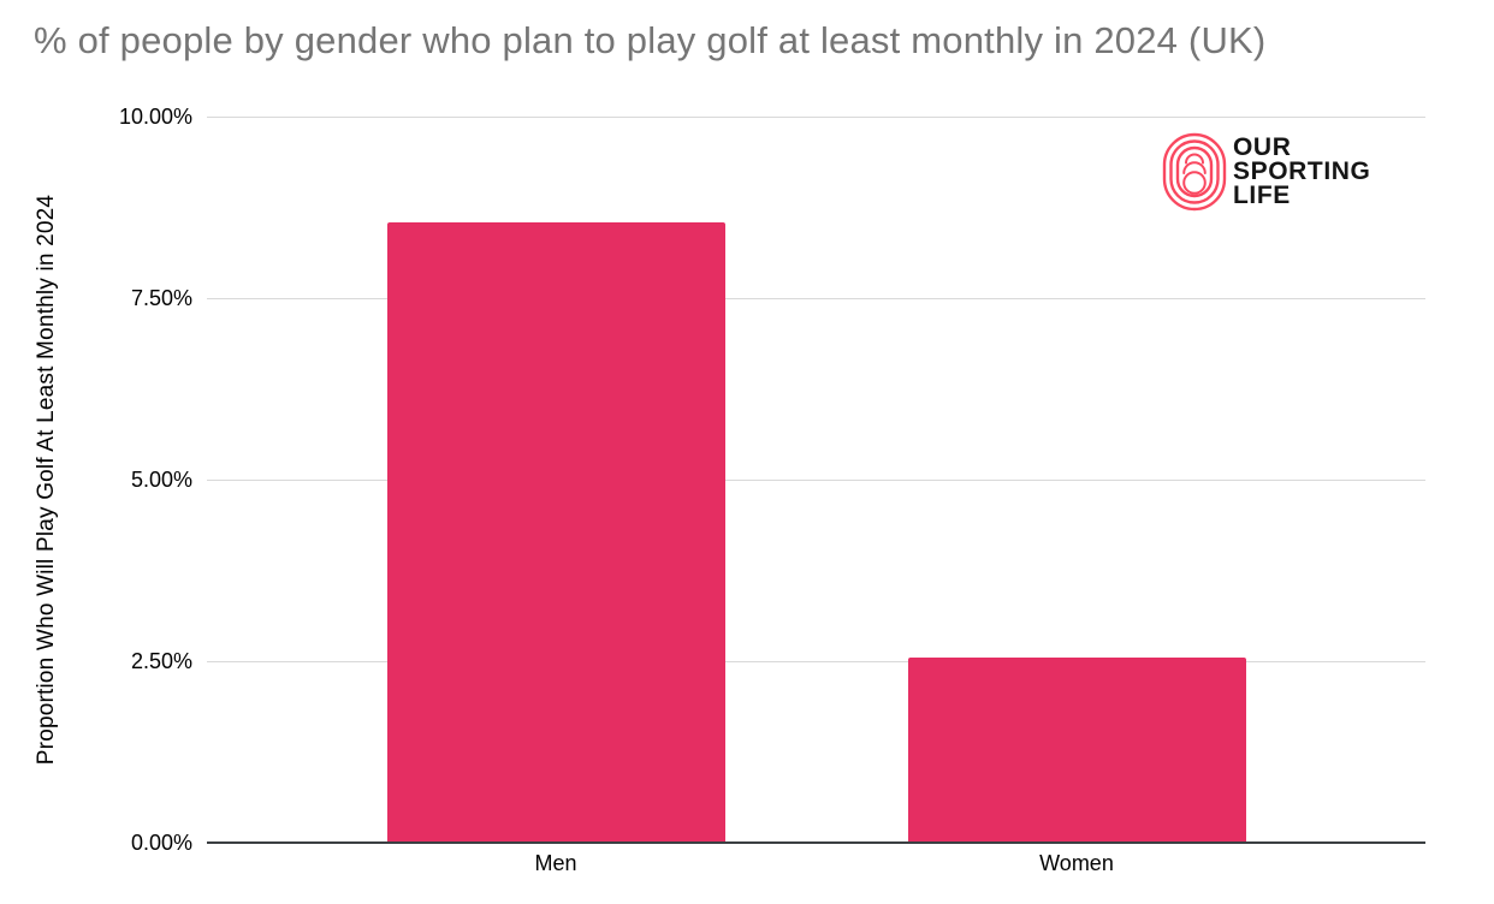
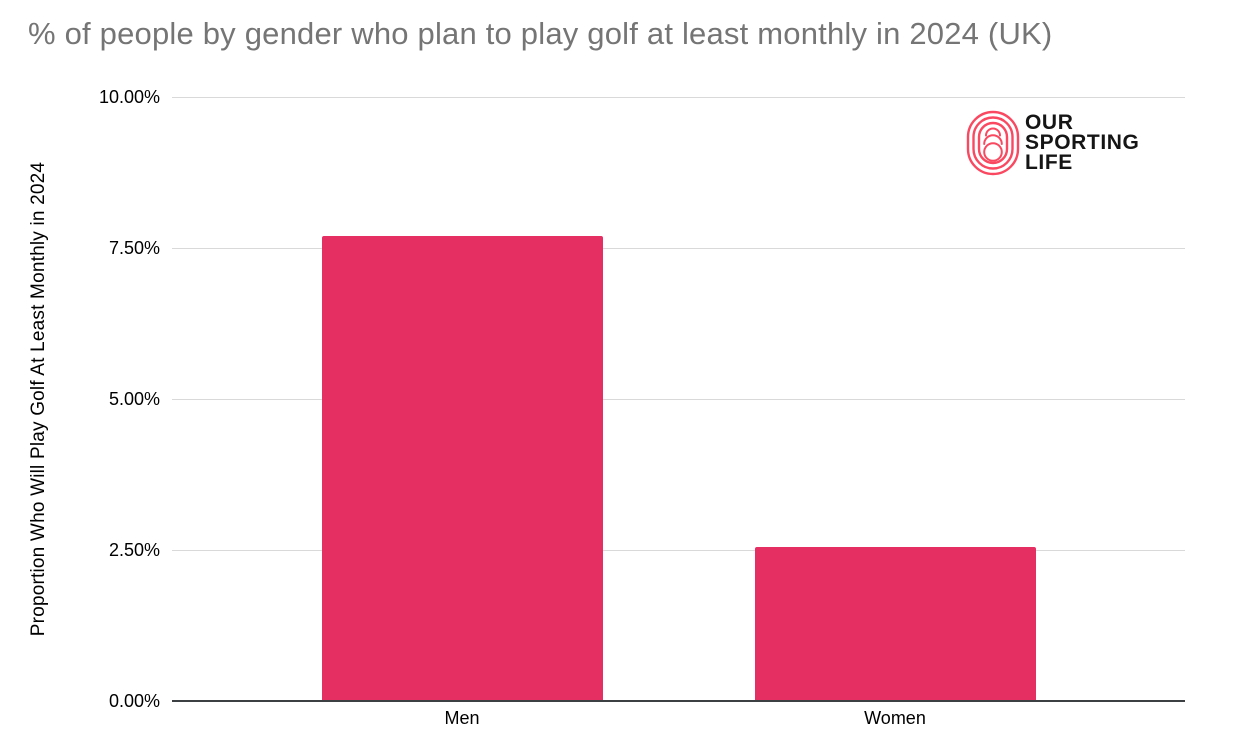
Men: 8.5% -> 7.7%
